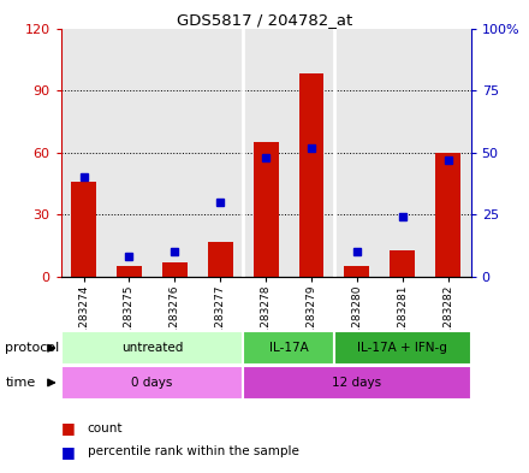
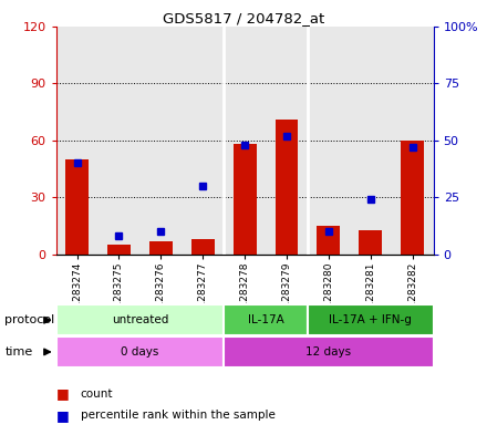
GSM1283274: 46 -> 50
GSM1283277: 17 -> 8
GSM1283278: 65 -> 58
GSM1283279: 98 -> 71
GSM1283280: 5 -> 15
